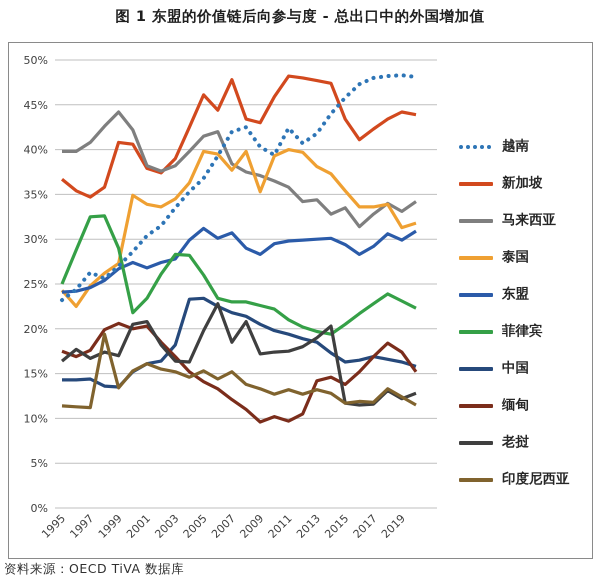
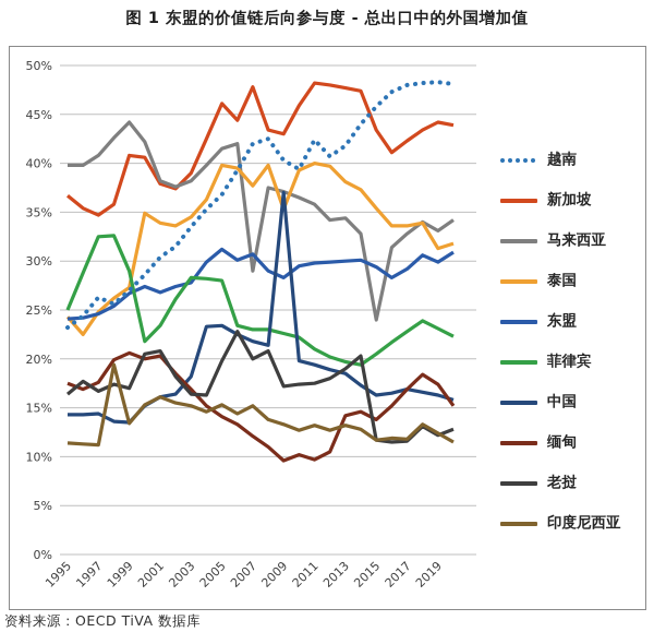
菲律宾/2005: 26% -> 28%
马来西亚/2007: 38% -> 29%
老挝/2007: 18% -> 20%
中国/2009: 20% -> 37%
马来西亚/2015: 34% -> 24%
